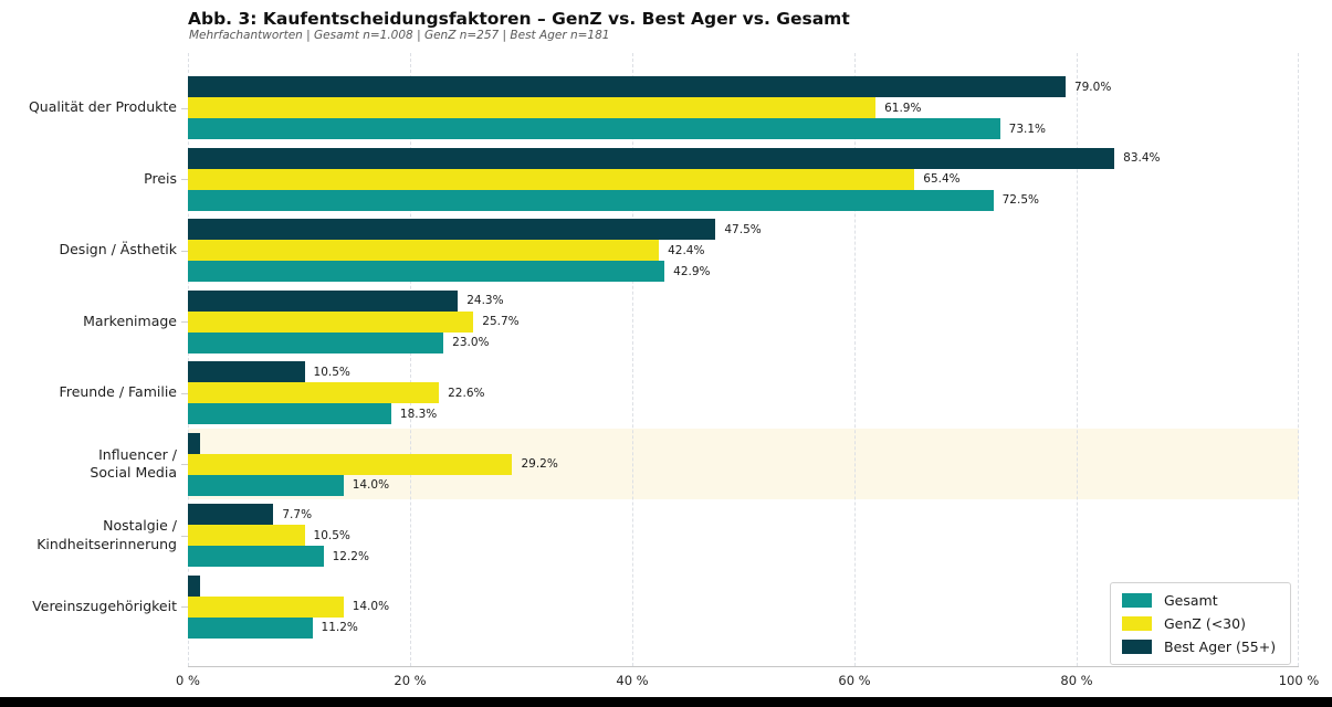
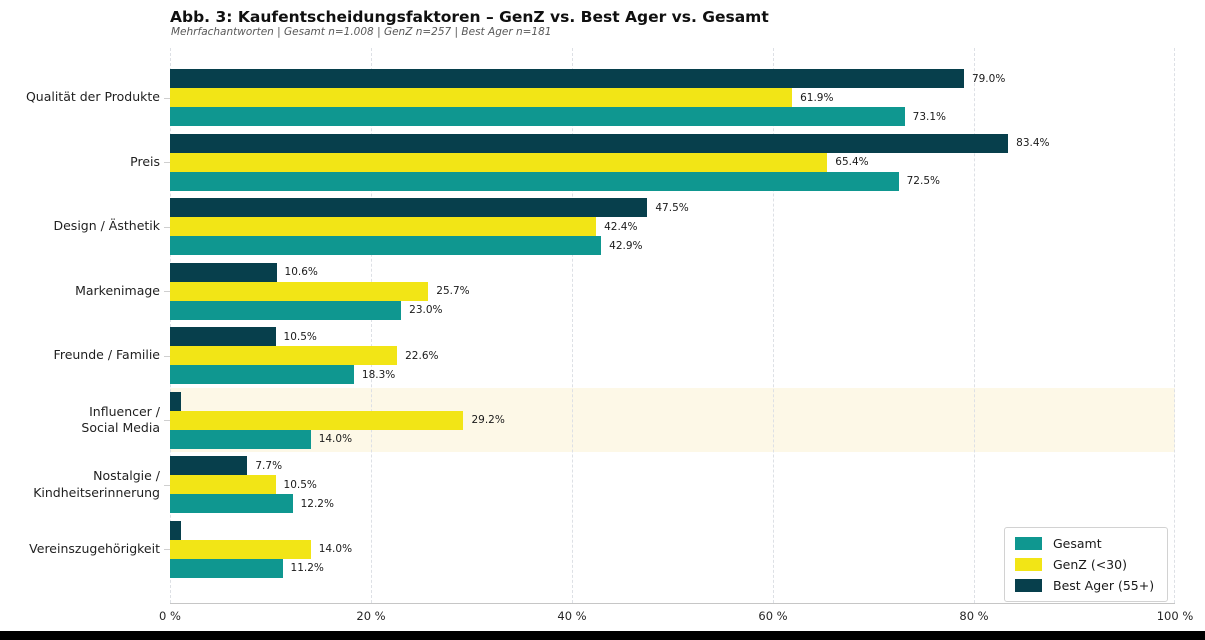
Best Ager (55+)/Markenimage: 24.3% -> 10.6%
